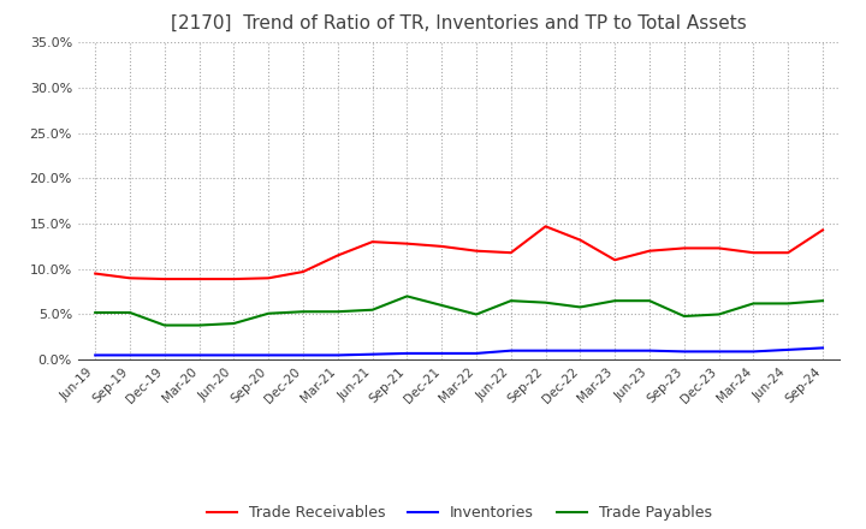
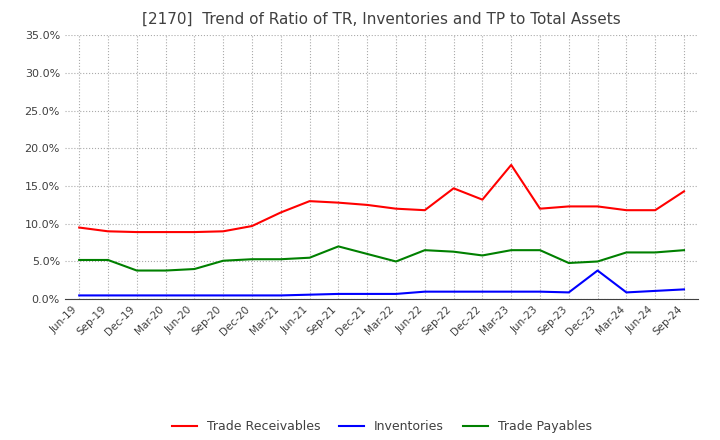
Trade Receivables/Mar-23: 11.0% -> 17.8%
Inventories/Dec-23: 0.9% -> 3.8%
